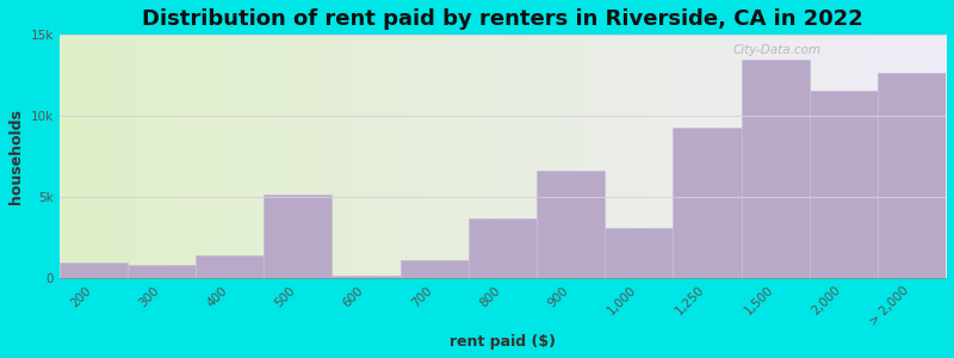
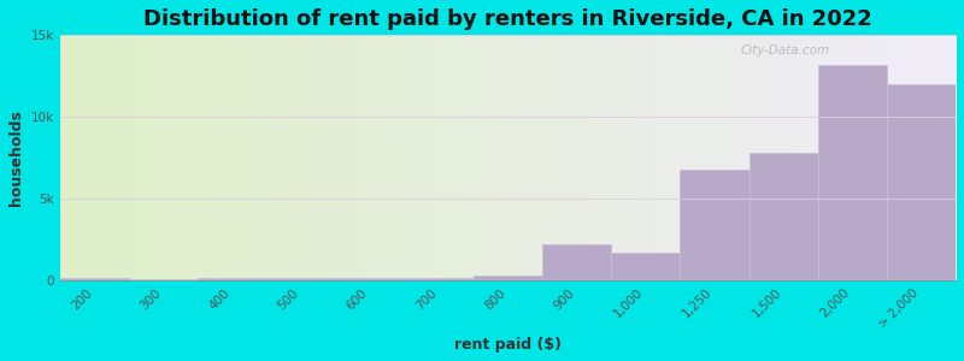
200: 1.0k -> 0.2k
300: 0.8k -> 0.1k
400: 1.4k -> 0.2k
500: 5.2k -> 0.2k
700: 1.1k -> 0.2k
800: 3.7k -> 0.3k
900: 6.6k -> 2.2k
1,000: 3.1k -> 1.7k
1,250: 9.3k -> 6.8k
1,500: 13.5k -> 7.8k
2,000: 11.6k -> 13.2k
> 2,000: 12.7k -> 12.0k
